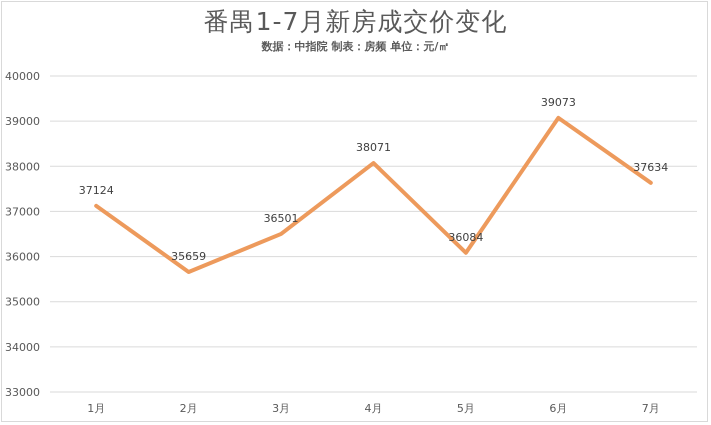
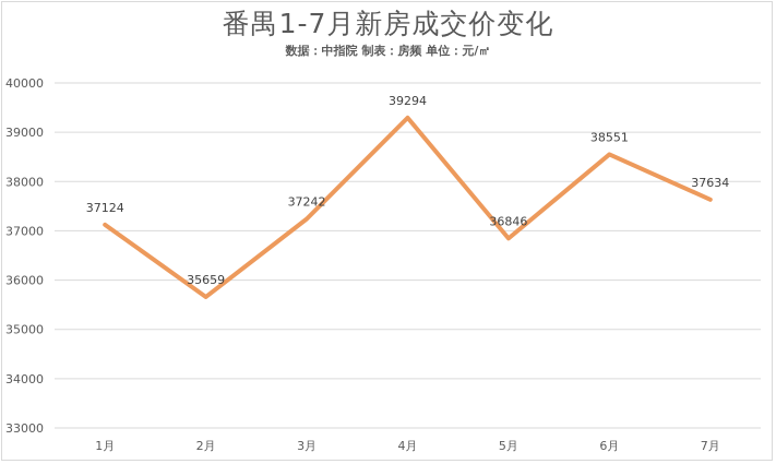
3月: 36501 -> 37242
4月: 38071 -> 39294
5月: 36084 -> 36846
6月: 39073 -> 38551
